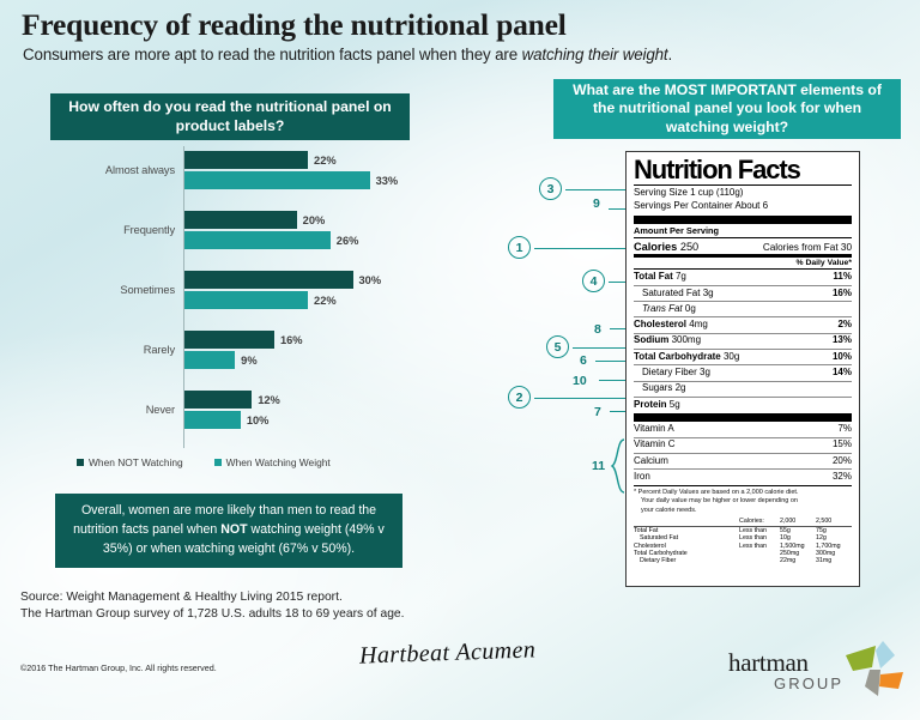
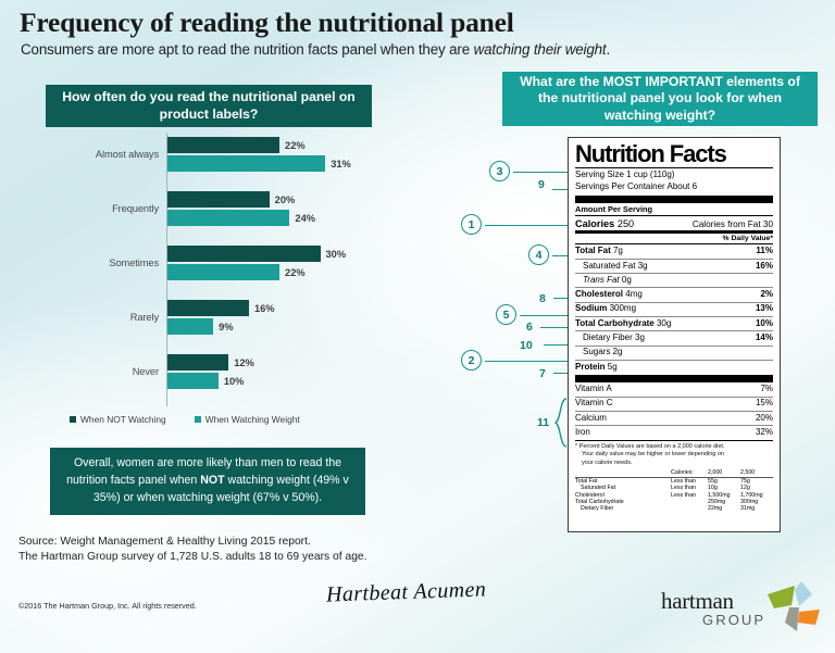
When Watching Weight/Almost always: 33% -> 31%
When Watching Weight/Frequently: 26% -> 24%
